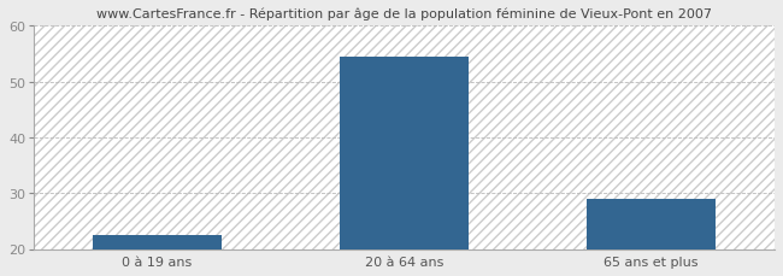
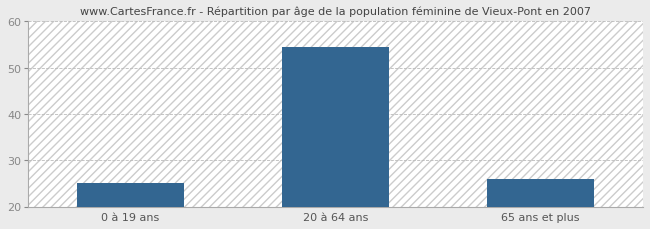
0 à 19 ans: 22.5 -> 25.0
65 ans et plus: 29.0 -> 26.0
